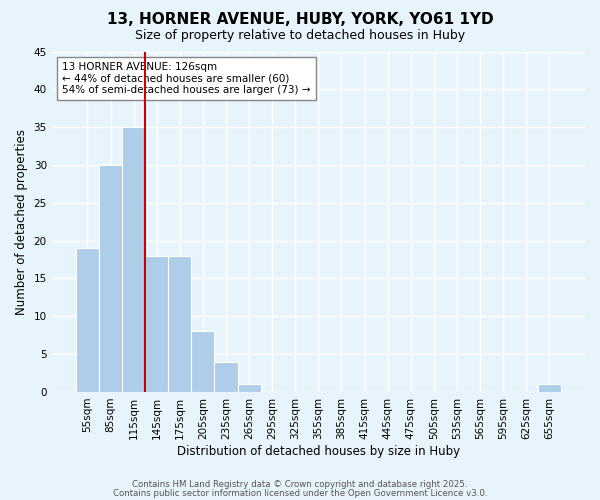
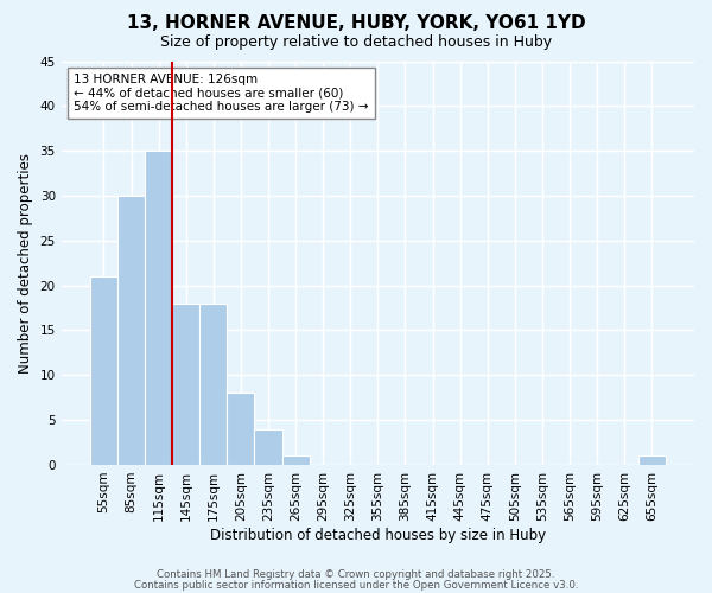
55sqm: 19 -> 21
